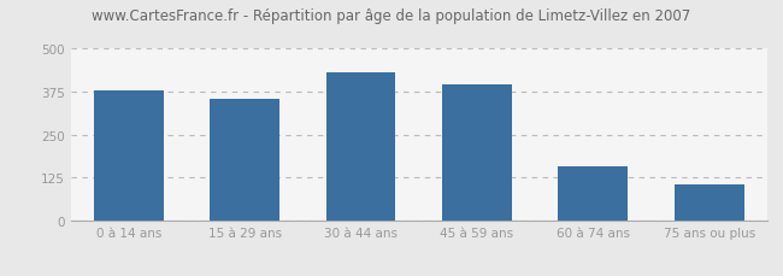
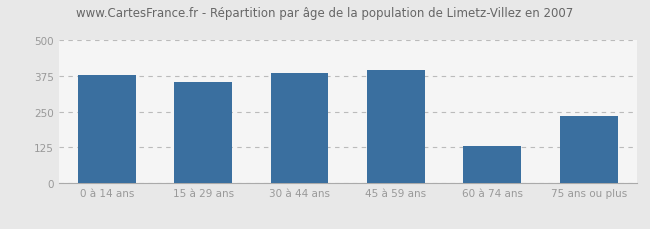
30 à 44 ans: 430 -> 385
60 à 74 ans: 158 -> 130
75 ans ou plus: 105 -> 235
